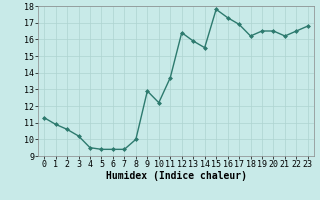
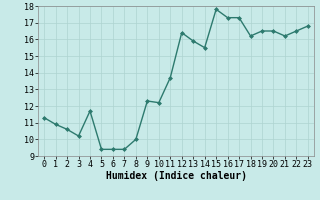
4: 9.5 -> 11.7
9: 12.9 -> 12.3
17: 16.9 -> 17.3
